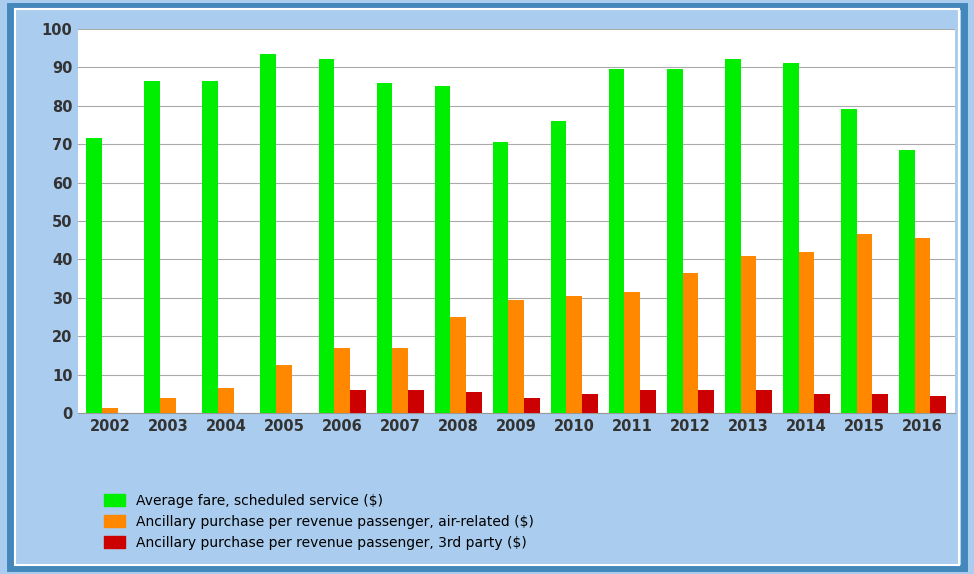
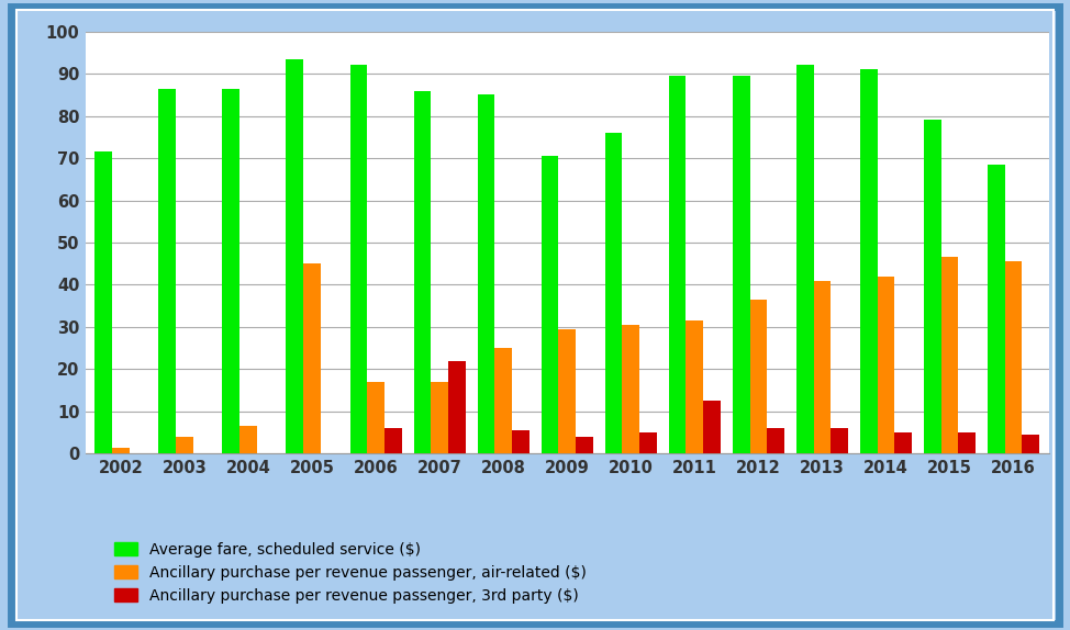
Ancillary purchase per revenue passenger, air-related ($)/2005: 12.5 -> 45.0
Ancillary purchase per revenue passenger, 3rd party ($)/2007: 6.0 -> 22.0
Ancillary purchase per revenue passenger, 3rd party ($)/2011: 6.0 -> 12.5
